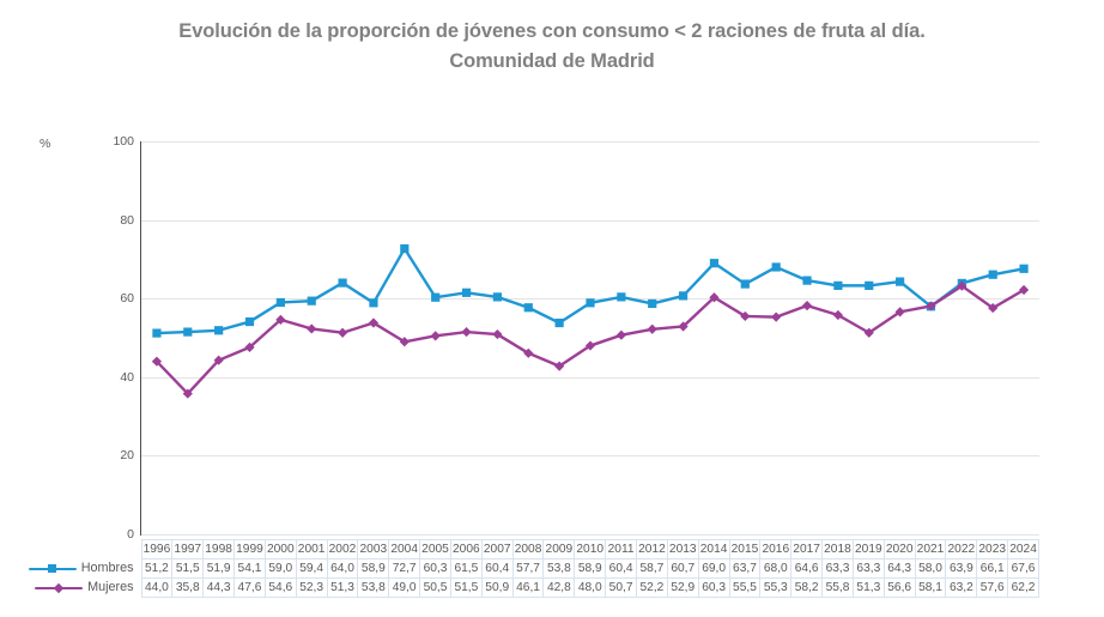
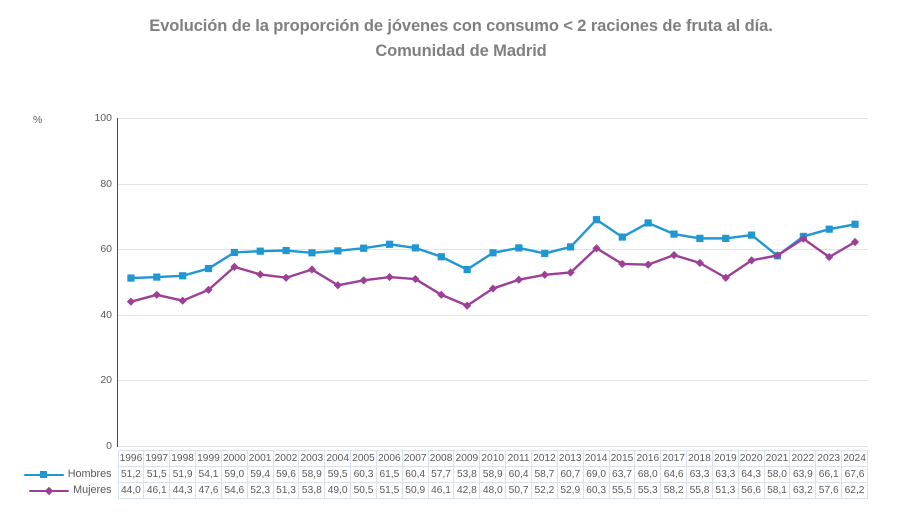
Mujeres/1997: 35,8 -> 46,1
Hombres/2002: 64,0 -> 59,6
Hombres/2004: 72,7 -> 59,5
